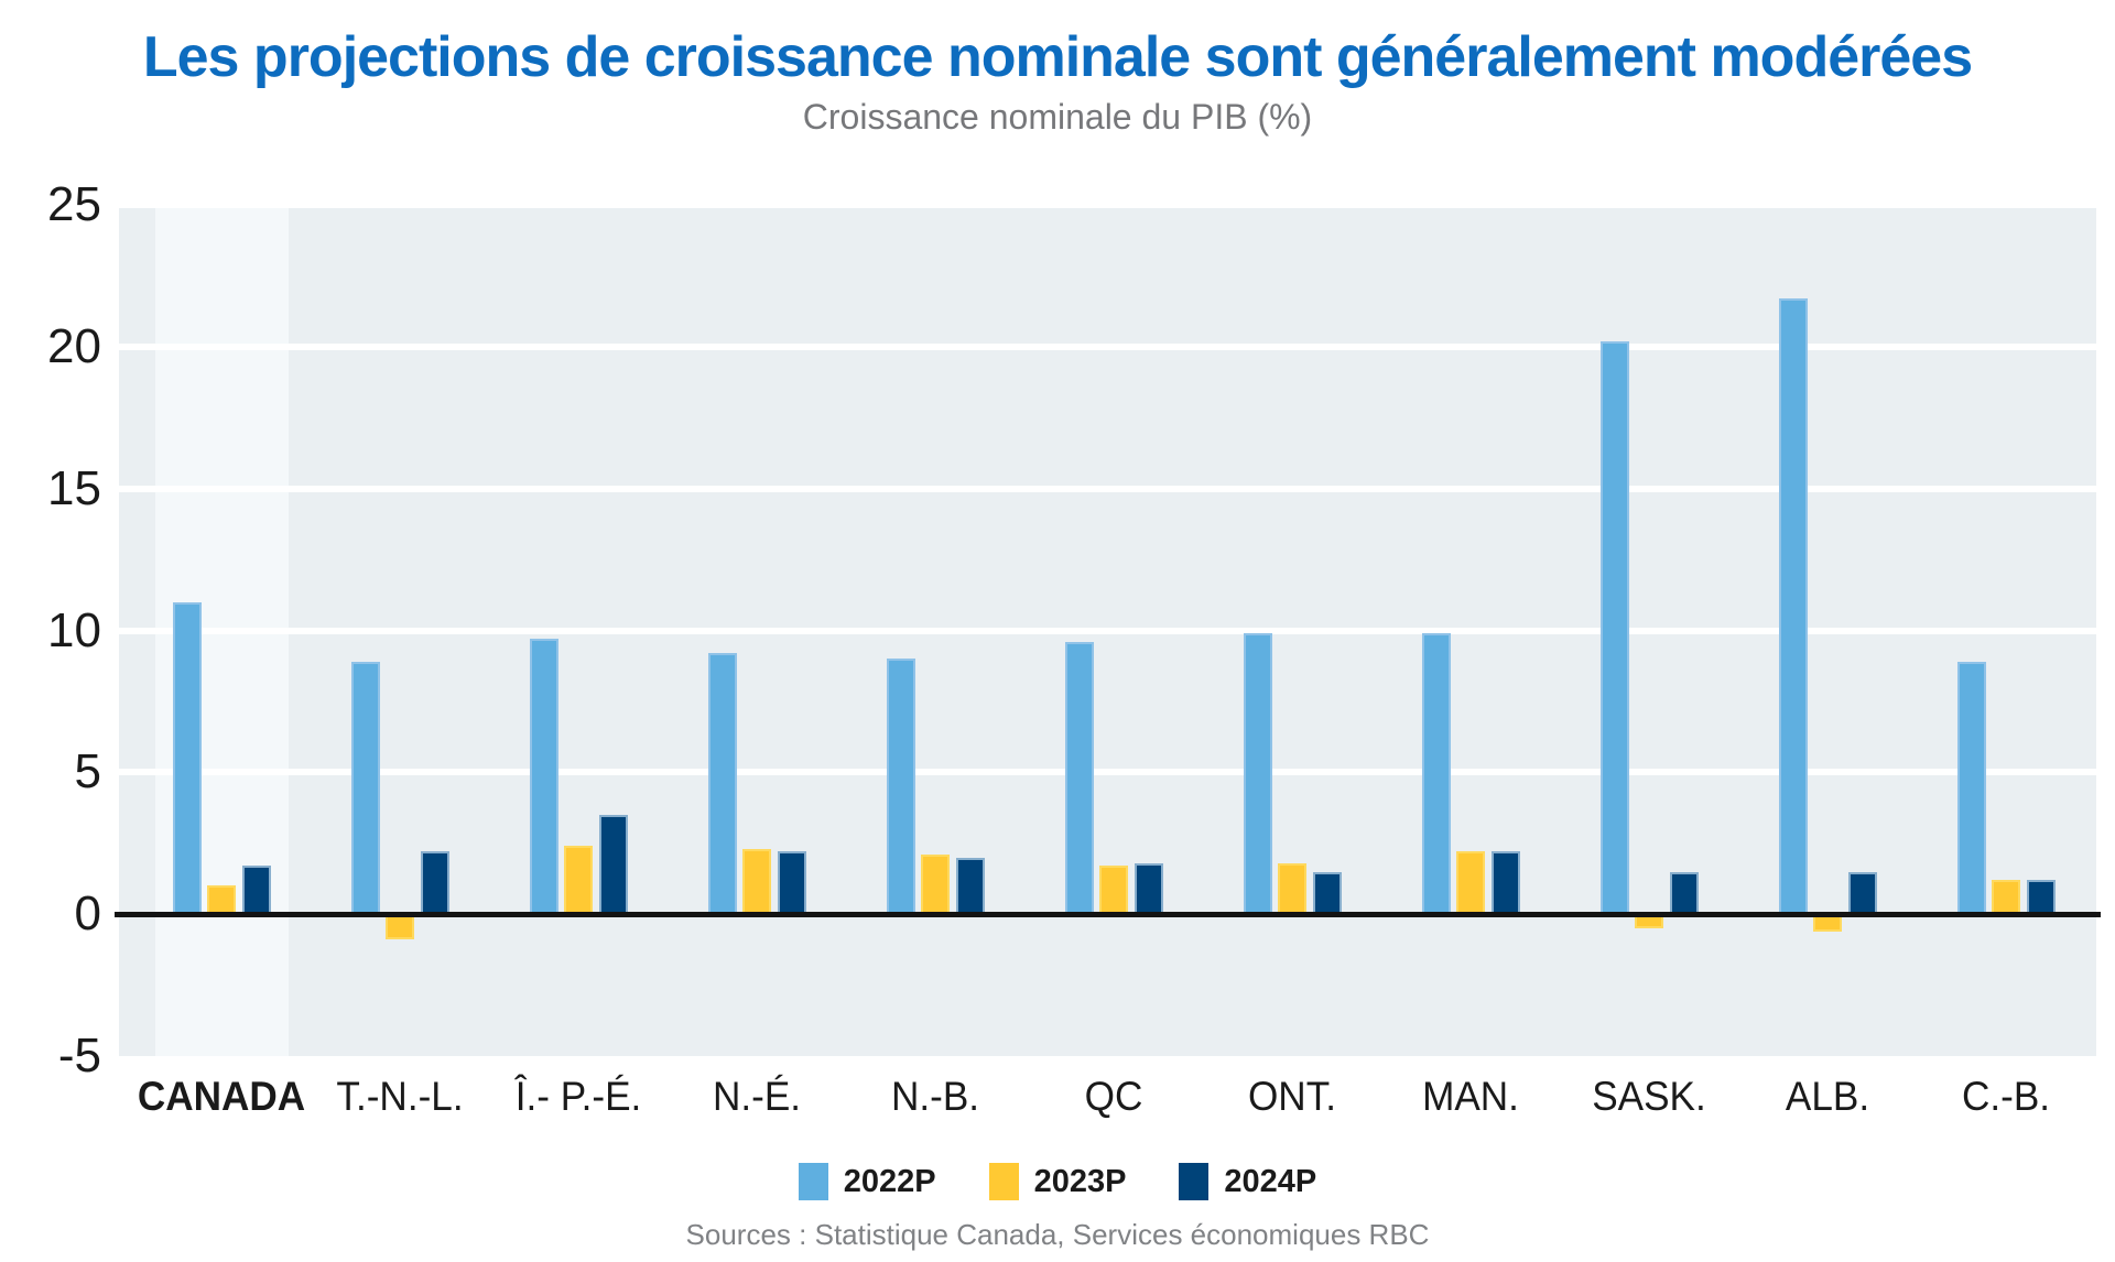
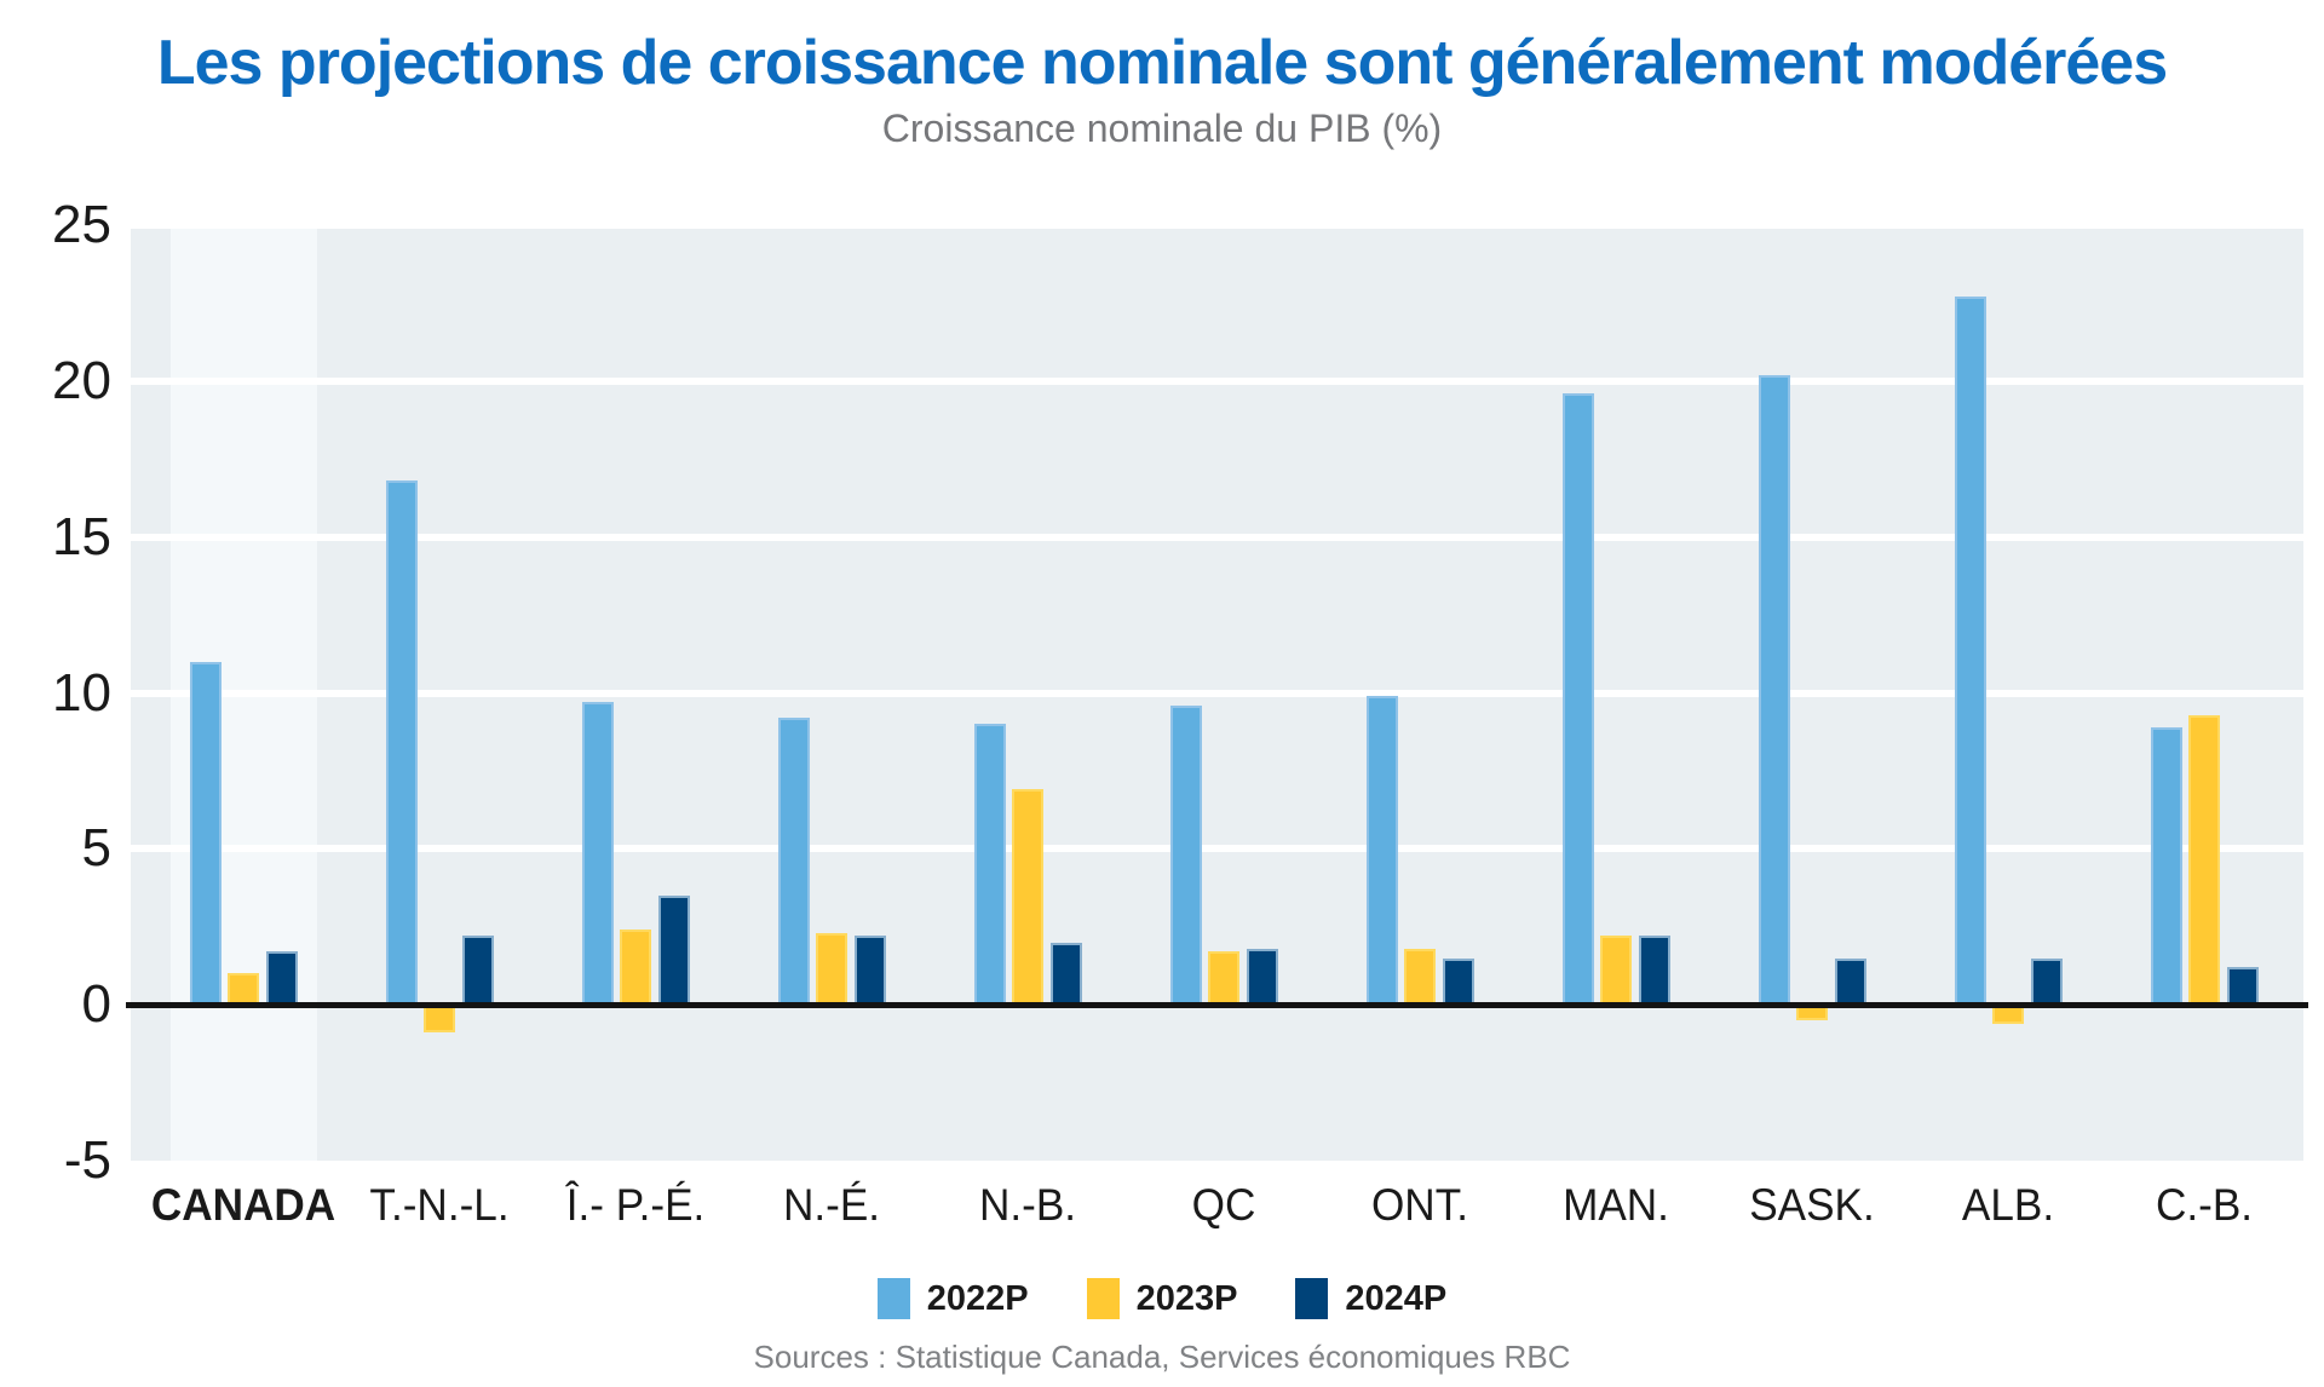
2022P/T.-N.-L.: 8.9 -> 16.8
2023P/N.-B.: 2.1 -> 6.9
2022P/MAN.: 9.9 -> 19.6
2022P/ALB.: 21.7 -> 22.7
2023P/C.-B.: 1.2 -> 9.3
